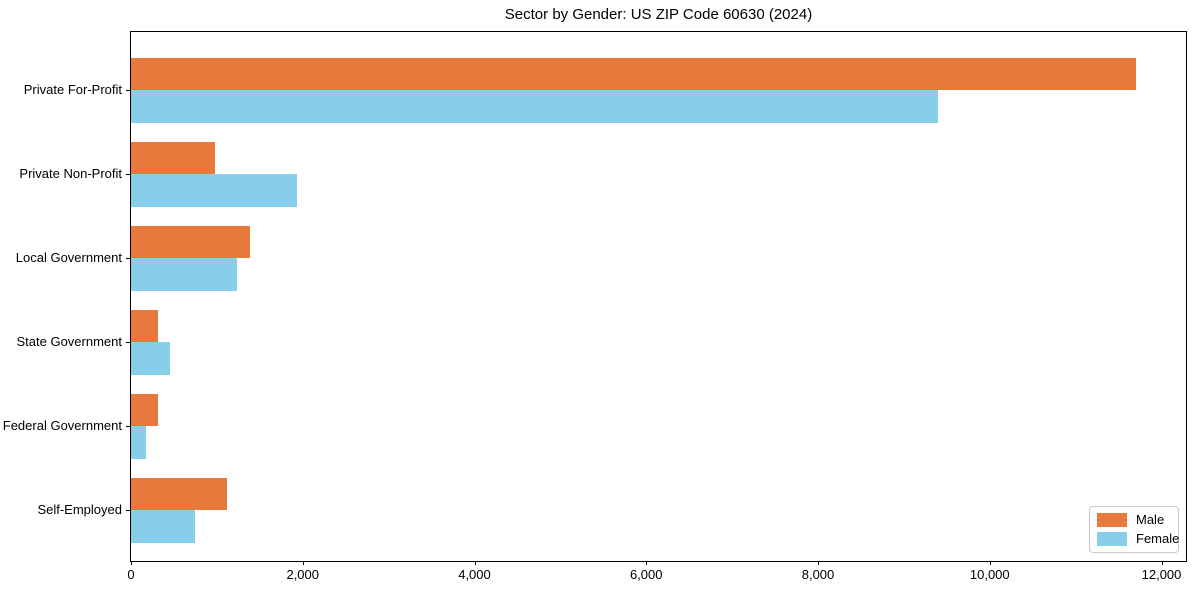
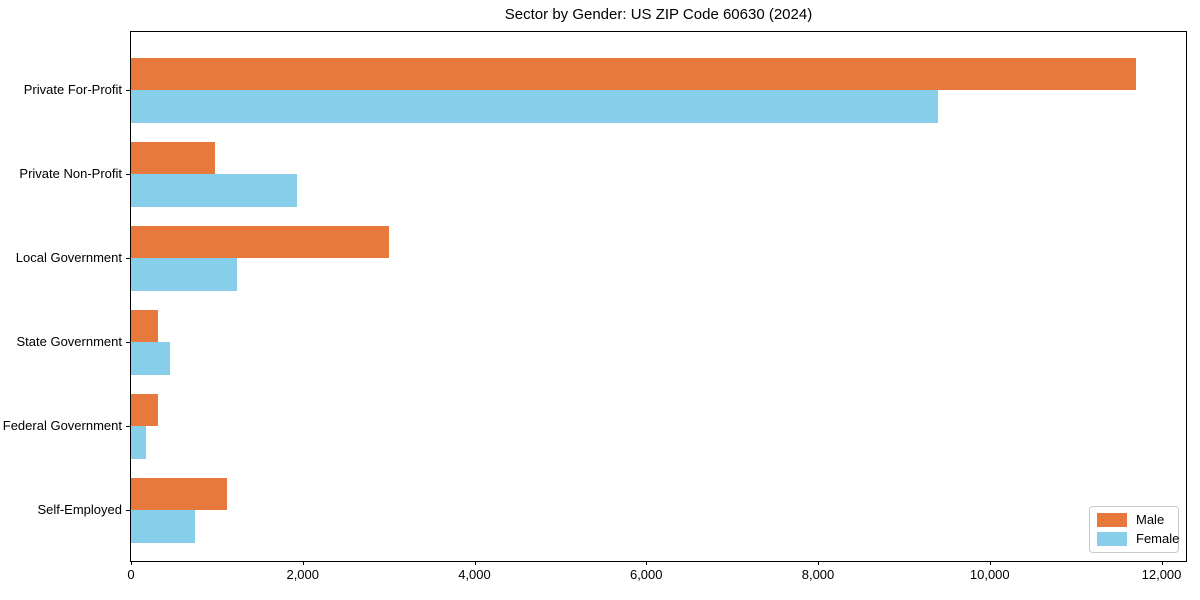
Male/Local Government: 1400 -> 3000
